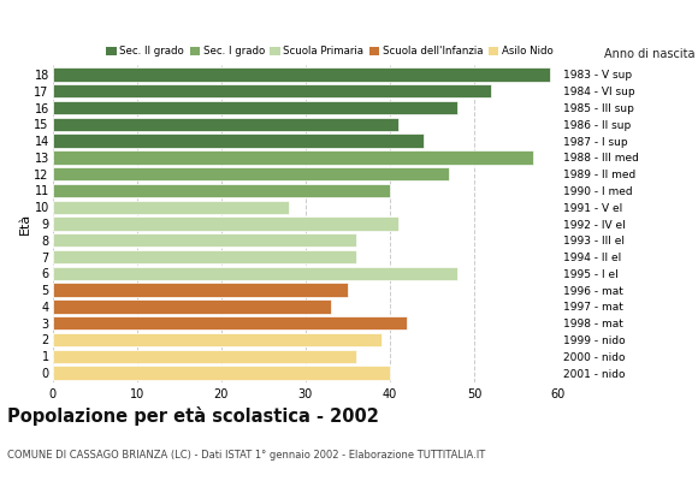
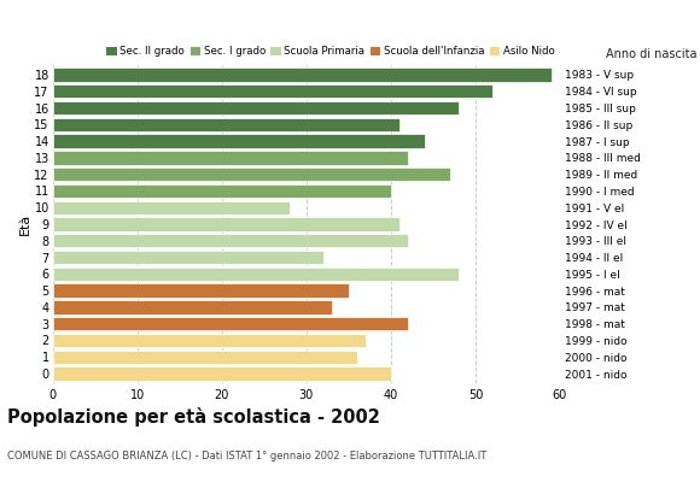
13: 57 -> 42
8: 36 -> 42
7: 36 -> 32
2: 39 -> 37
